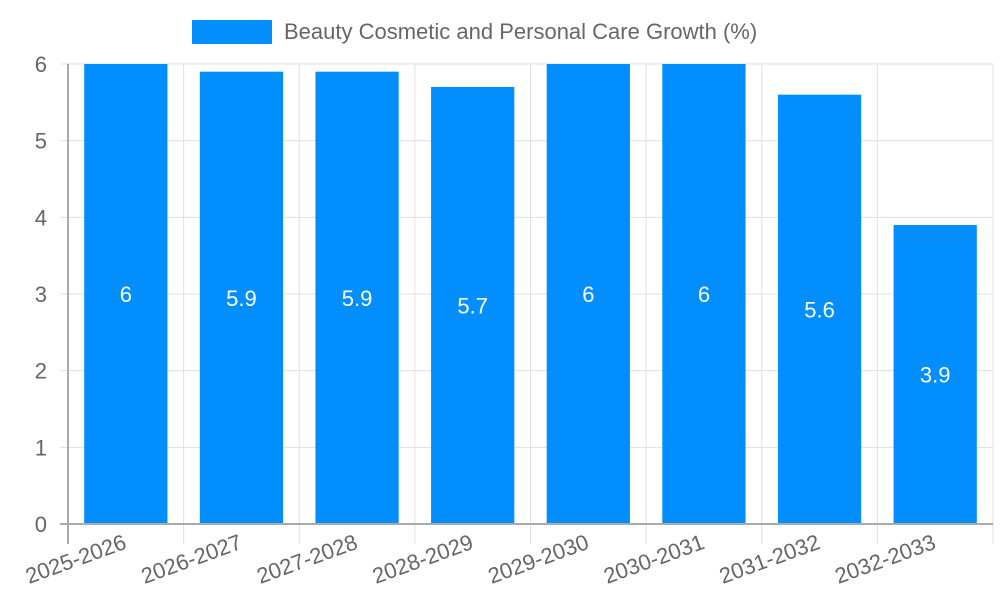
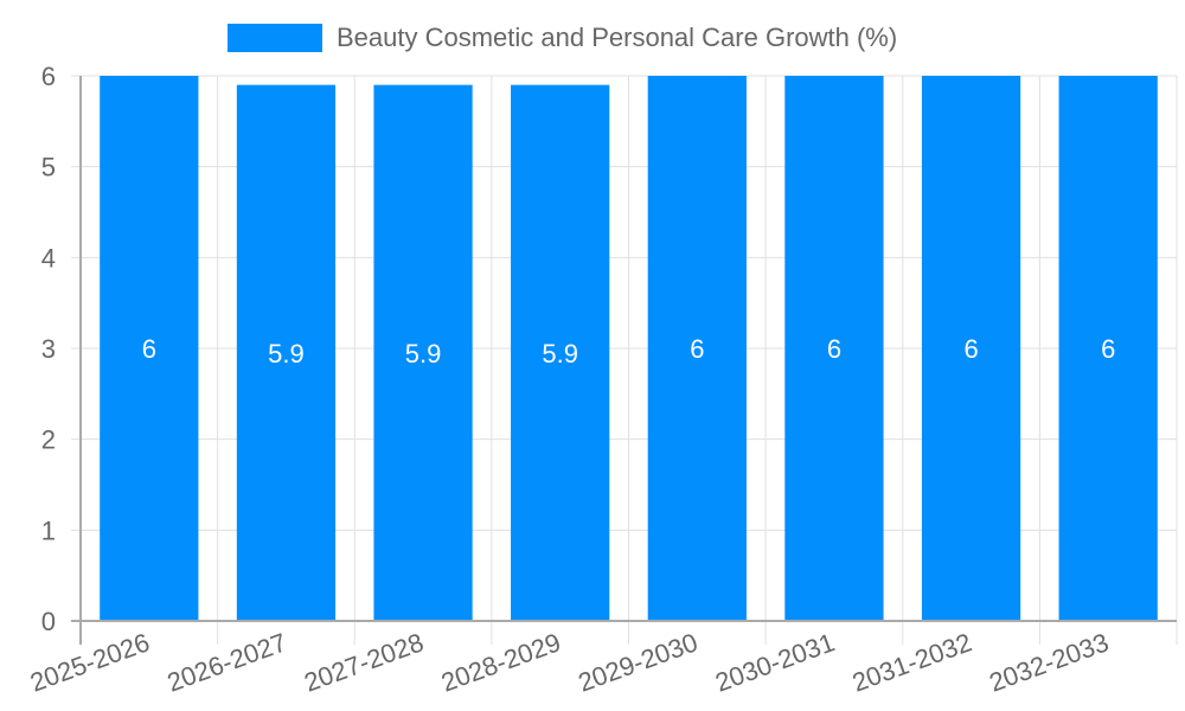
2028-2029: 5.7 -> 5.9
2031-2032: 5.6 -> 6
2032-2033: 3.9 -> 6
